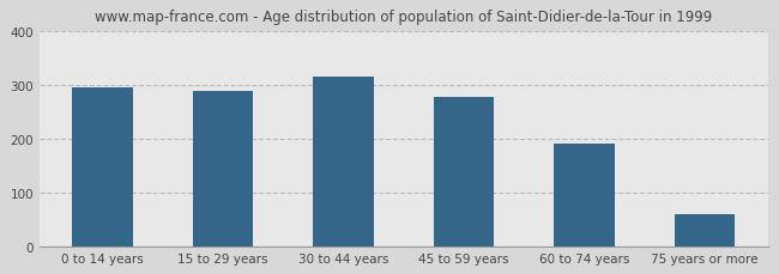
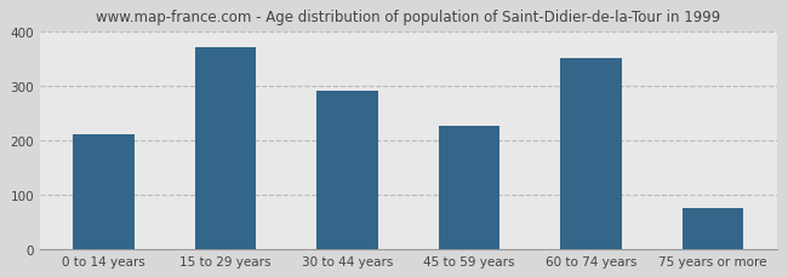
0 to 14 years: 295 -> 210
15 to 29 years: 288 -> 370
30 to 44 years: 315 -> 290
45 to 59 years: 278 -> 225
60 to 74 years: 190 -> 350
75 years or more: 60 -> 75
